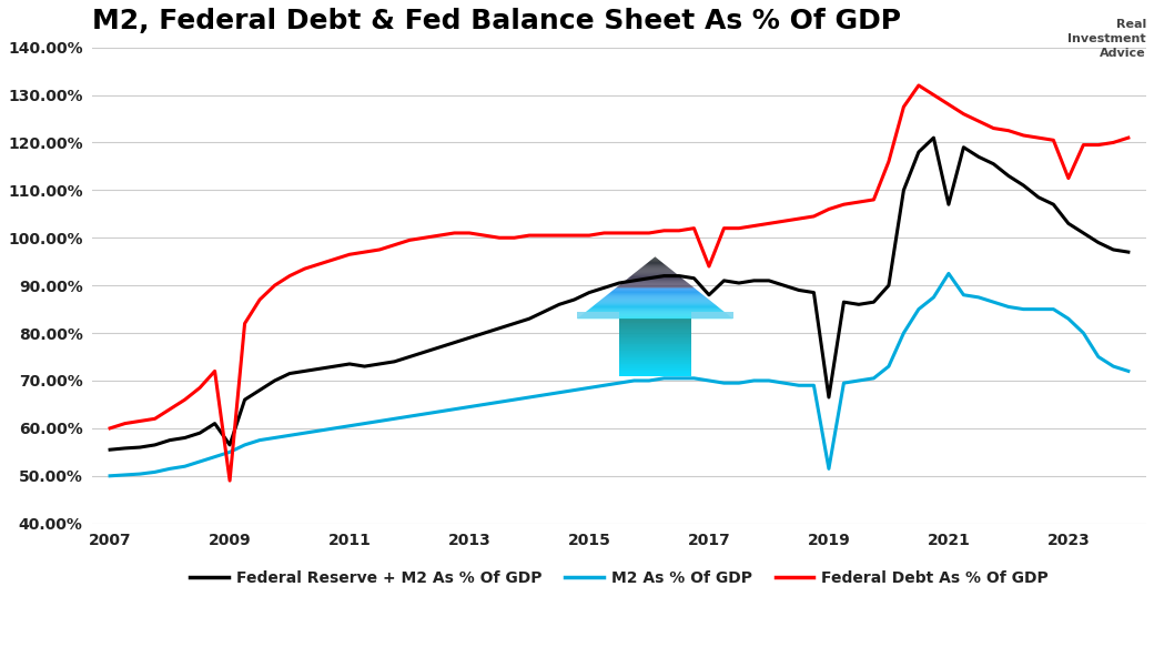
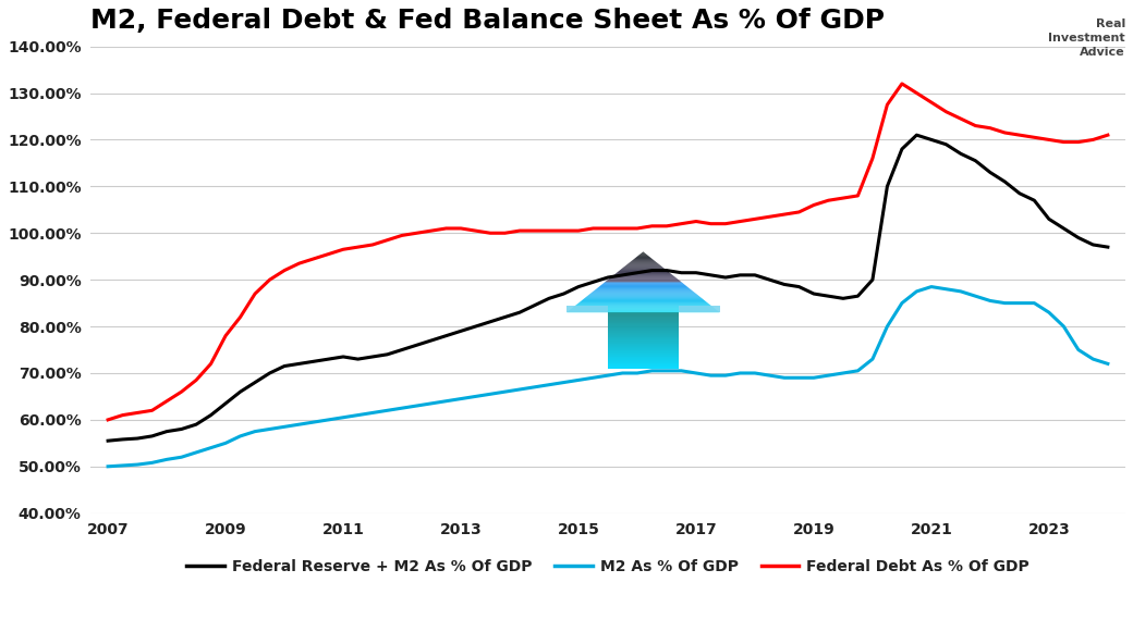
Federal Reserve + M2 As % Of GDP/2009: 56.5% -> 63.5%
Federal Debt As % Of GDP/2009: 49.0% -> 78.0%
Federal Reserve + M2 As % Of GDP/2017: 88.0% -> 91.5%
Federal Debt As % Of GDP/2017: 94.0% -> 102.5%
Federal Reserve + M2 As % Of GDP/2019: 66.5% -> 87.0%
M2 As % Of GDP/2019: 51.5% -> 69.0%
Federal Reserve + M2 As % Of GDP/2021: 107.0% -> 120.0%
M2 As % Of GDP/2021: 92.5% -> 88.5%
Federal Debt As % Of GDP/2023: 112.5% -> 120.0%
